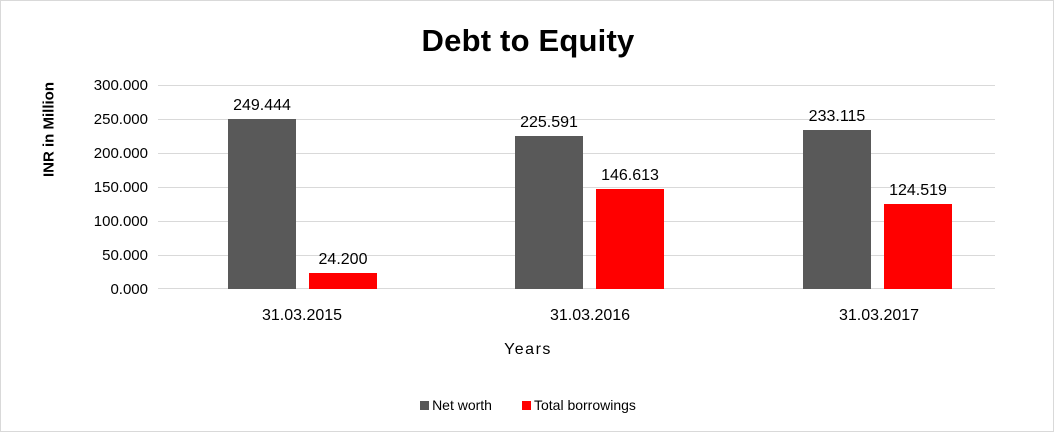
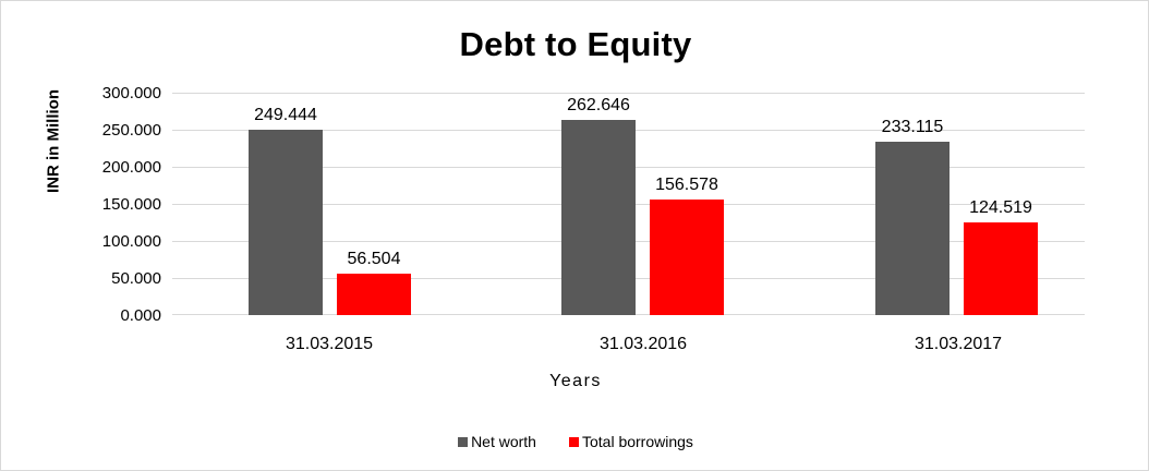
Total borrowings/31.03.2015: 24.200 -> 56.504
Net worth/31.03.2016: 225.591 -> 262.646
Total borrowings/31.03.2016: 146.613 -> 156.578
